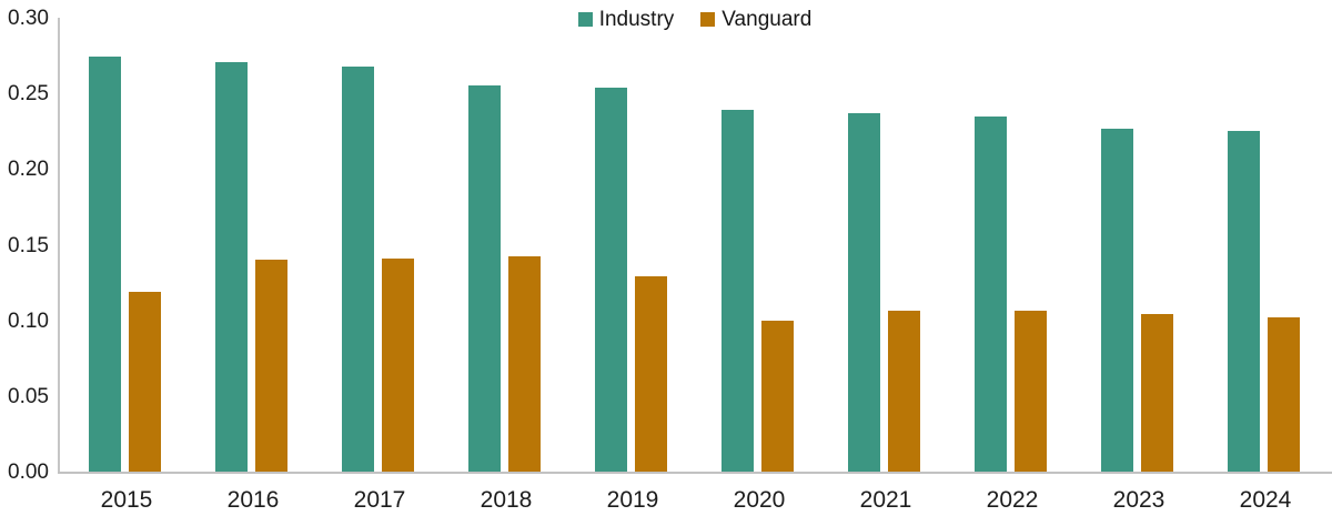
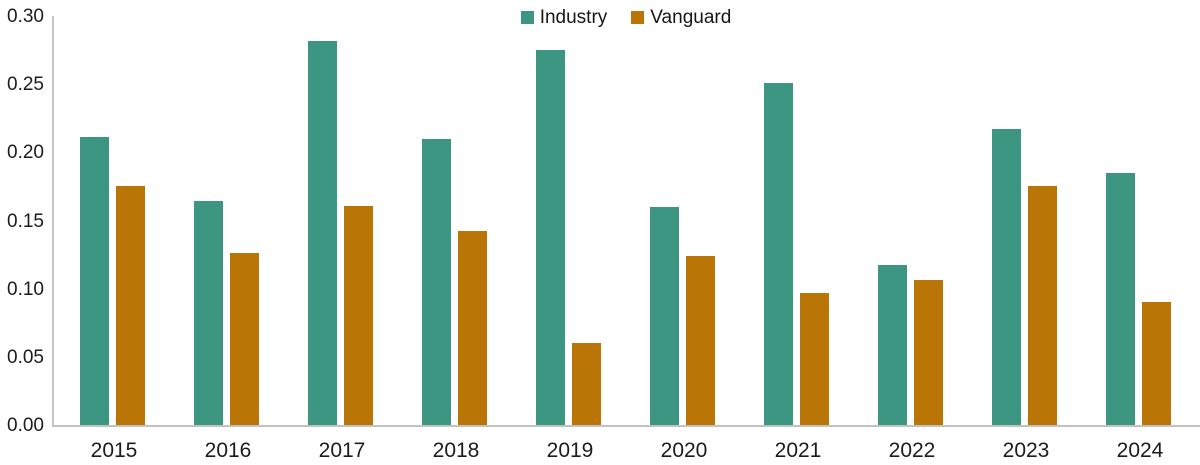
Industry/2015: 0.274 -> 0.211
Vanguard/2015: 0.119 -> 0.175
Industry/2016: 0.271 -> 0.164
Vanguard/2016: 0.140 -> 0.126
Industry/2017: 0.268 -> 0.282
Vanguard/2017: 0.141 -> 0.161
Industry/2018: 0.255 -> 0.210
Industry/2019: 0.254 -> 0.275
Vanguard/2019: 0.129 -> 0.060
Industry/2020: 0.239 -> 0.160
Vanguard/2020: 0.100 -> 0.124
Industry/2021: 0.237 -> 0.251
Vanguard/2021: 0.106 -> 0.097
Industry/2022: 0.235 -> 0.117
Industry/2023: 0.227 -> 0.217
Vanguard/2023: 0.104 -> 0.175
Industry/2024: 0.225 -> 0.185
Vanguard/2024: 0.102 -> 0.090
